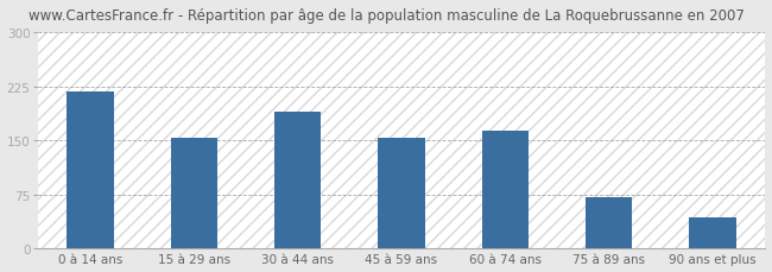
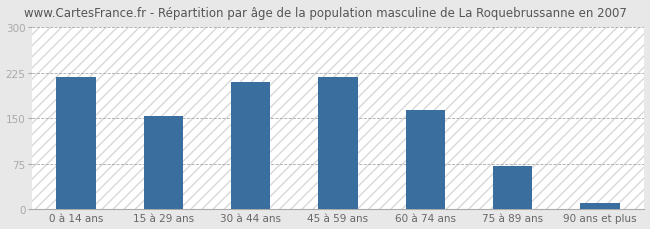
30 à 44 ans: 190 -> 210
45 à 59 ans: 154 -> 218
90 ans et plus: 44 -> 10
